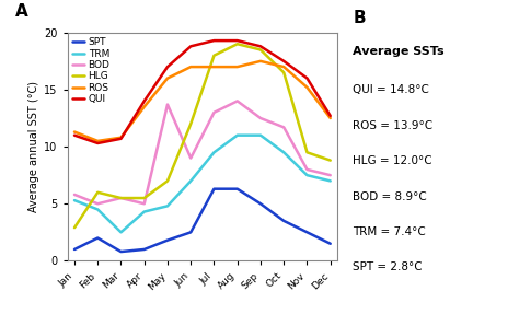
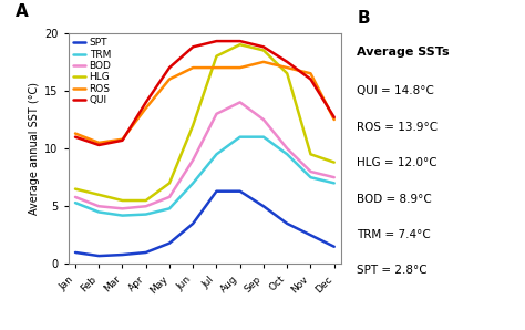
HLG/Jan: 2.9 -> 6.5
SPT/Feb: 2.0 -> 0.7
TRM/Mar: 2.5 -> 4.2
BOD/Mar: 5.5 -> 4.8
BOD/May: 13.7 -> 5.8
SPT/Jun: 2.5 -> 3.5
BOD/Oct: 11.7 -> 10.0
ROS/Nov: 15.2 -> 16.5
